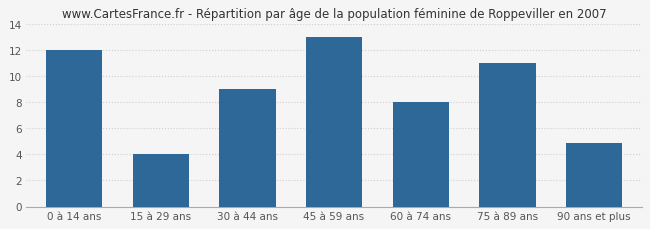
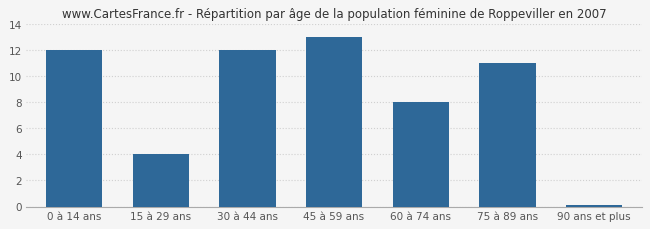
30 à 44 ans: 9.0 -> 12.0
90 ans et plus: 4.9 -> 0.1
